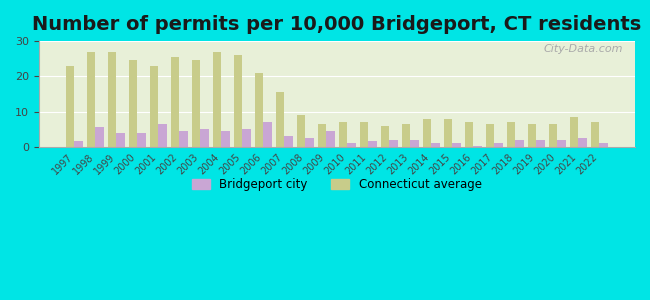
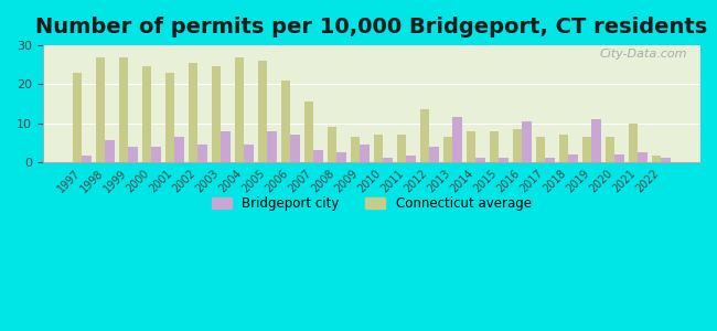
Bridgeport city/2003: 5.0 -> 8.0
Bridgeport city/2005: 5.0 -> 8.0
Connecticut average/2012: 6.0 -> 13.5
Bridgeport city/2012: 2.0 -> 4.0
Bridgeport city/2013: 2.0 -> 11.5
Connecticut average/2016: 7.0 -> 8.5
Bridgeport city/2016: 0.3 -> 10.5
Bridgeport city/2019: 2.0 -> 11.0
Connecticut average/2021: 8.5 -> 10.0
Connecticut average/2022: 7.0 -> 1.5
